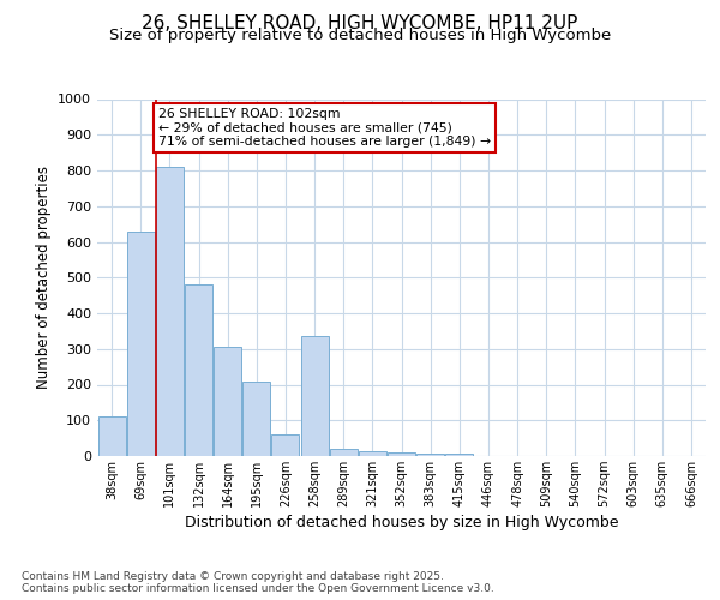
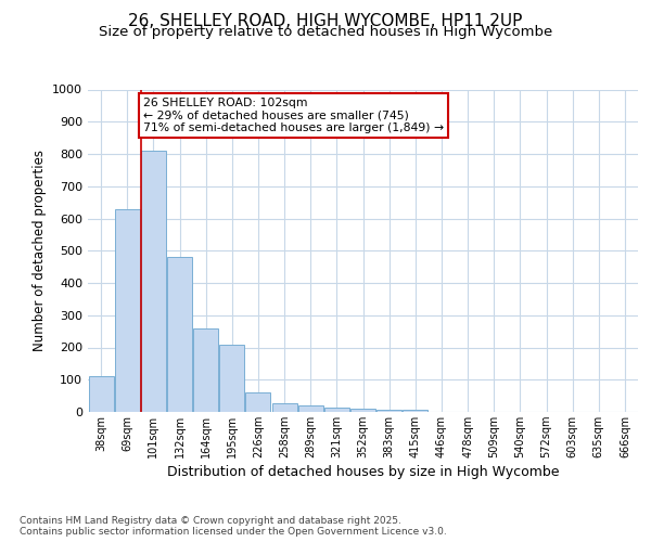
164sqm: 305 -> 260
258sqm: 335 -> 28
